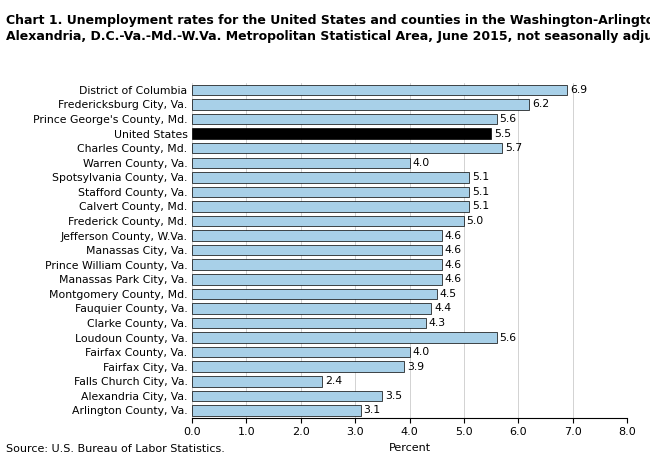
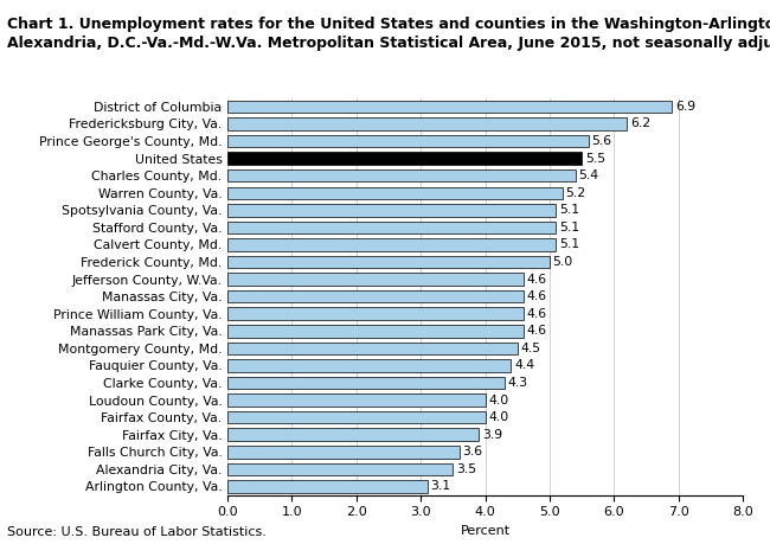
Charles County, Md.: 5.7 -> 5.4
Warren County, Va.: 4.0 -> 5.2
Loudoun County, Va.: 5.6 -> 4.0
Falls Church City, Va.: 2.4 -> 3.6
